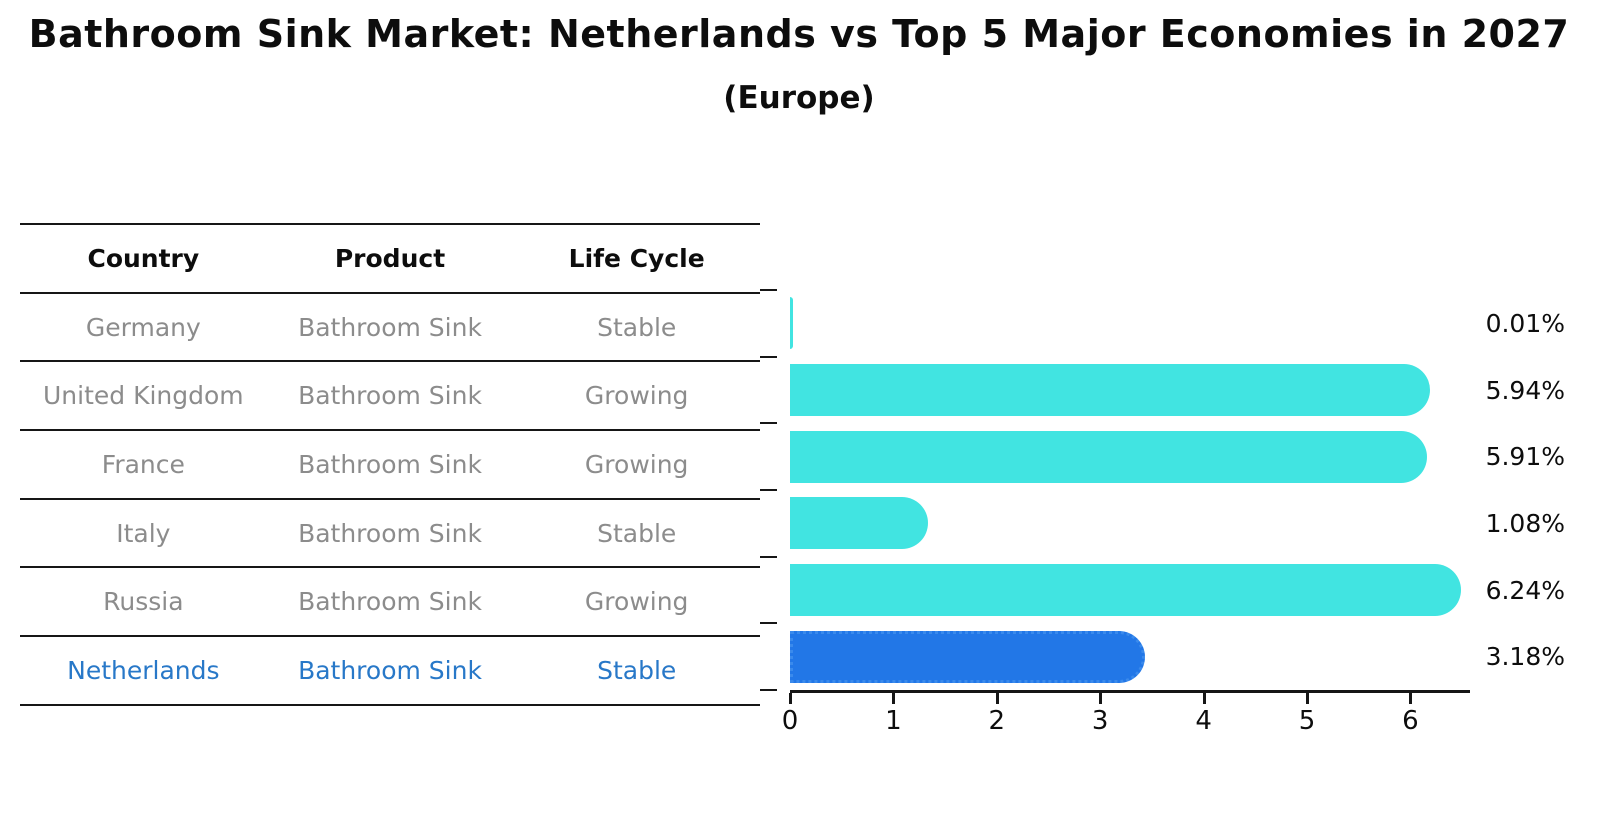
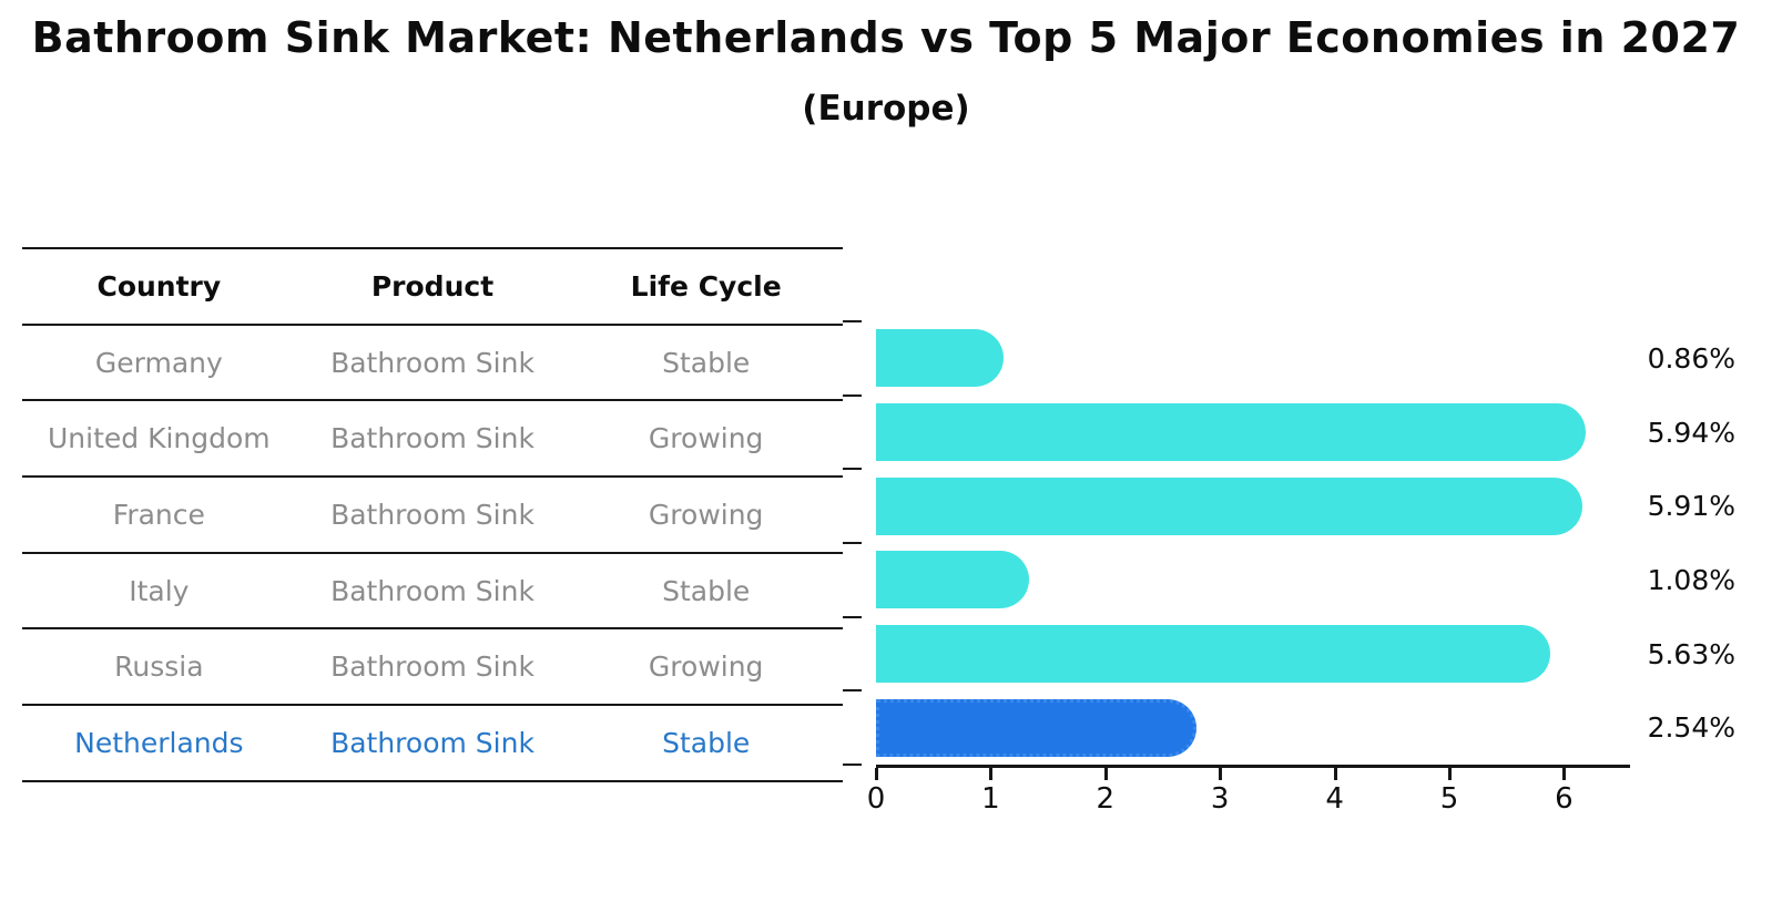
Germany: 0.01% -> 0.86%
Russia: 6.24% -> 5.63%
Netherlands: 3.18% -> 2.54%
